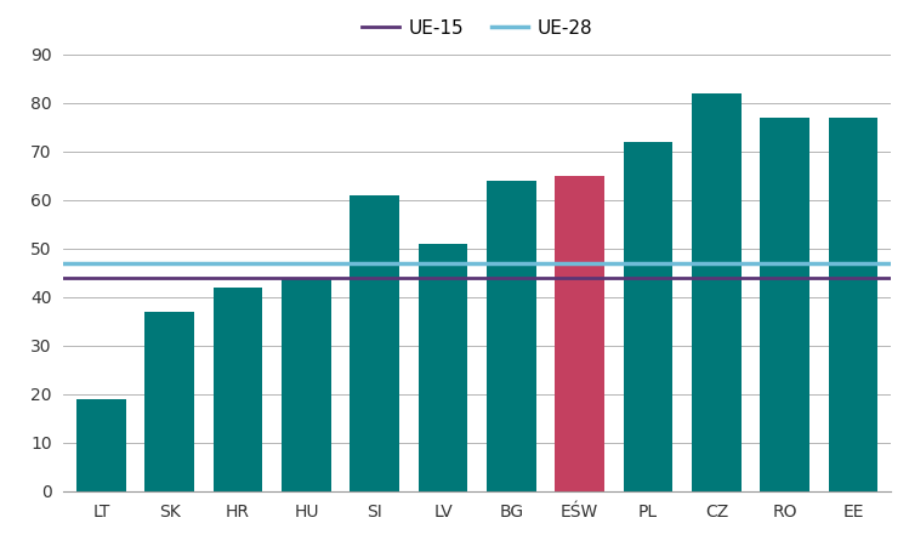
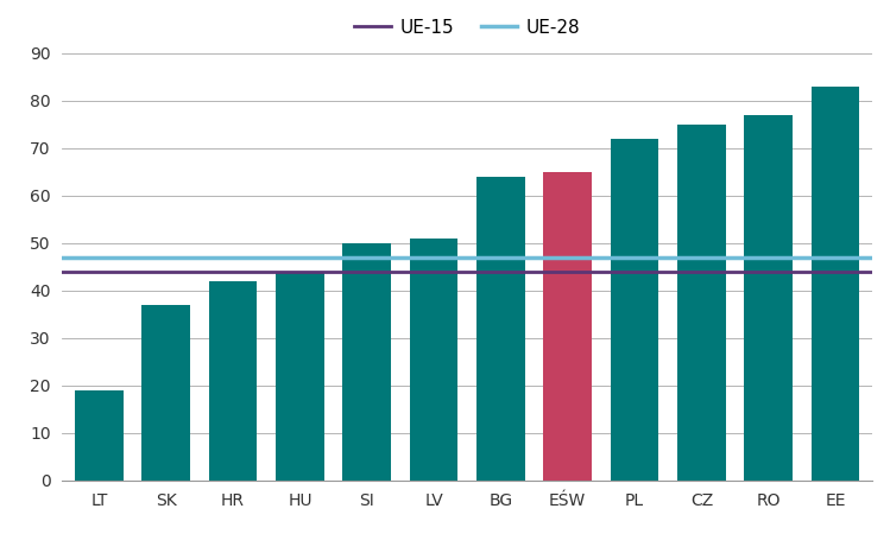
SI: 61 -> 50
CZ: 82 -> 75
EE: 77 -> 83
